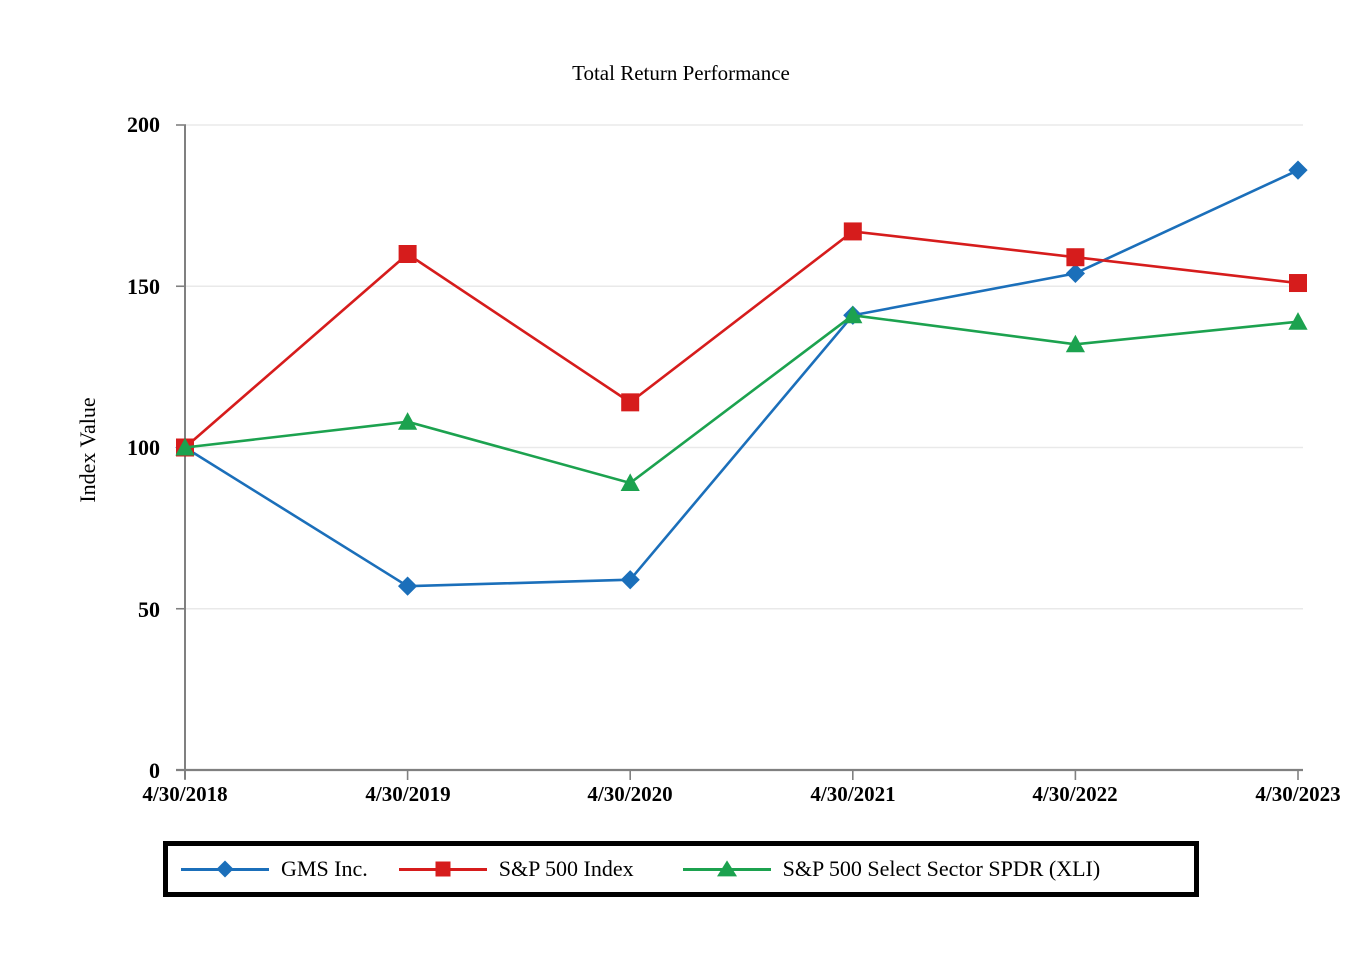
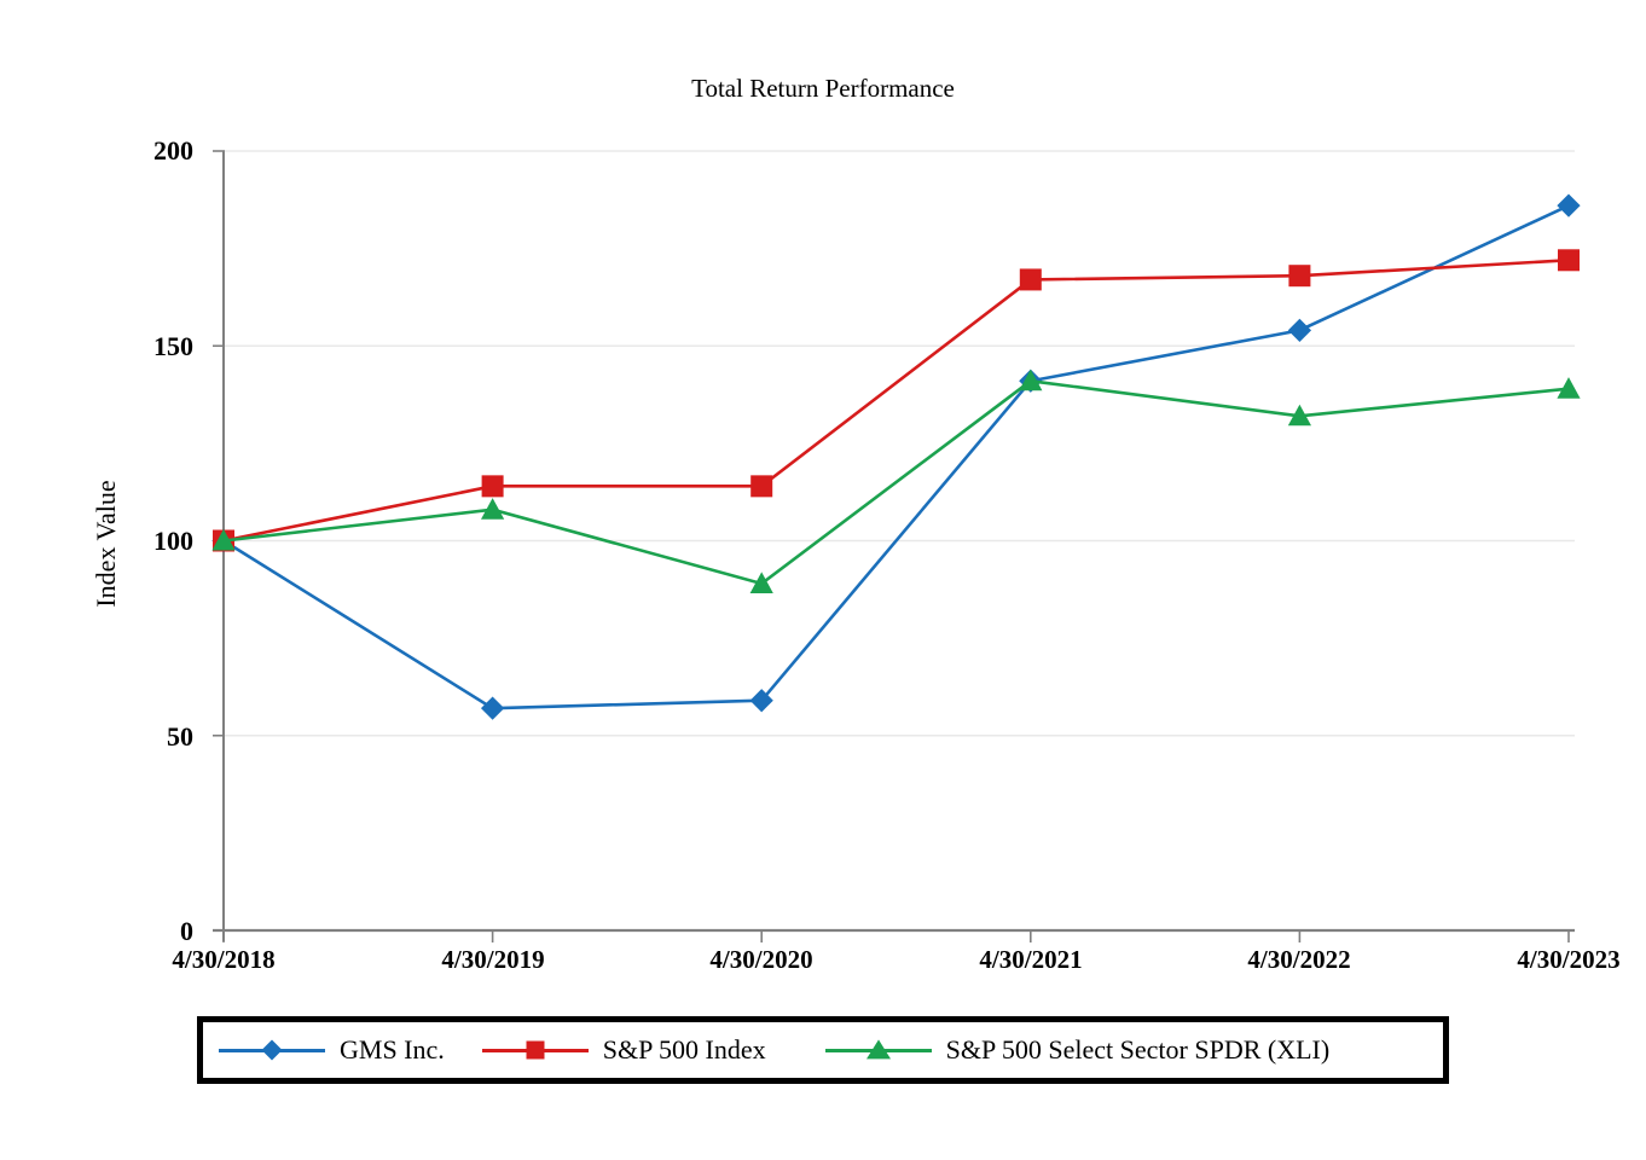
S&P 500 Index/4/30/2019: 160 -> 114
S&P 500 Index/4/30/2022: 159 -> 168
S&P 500 Index/4/30/2023: 151 -> 172
